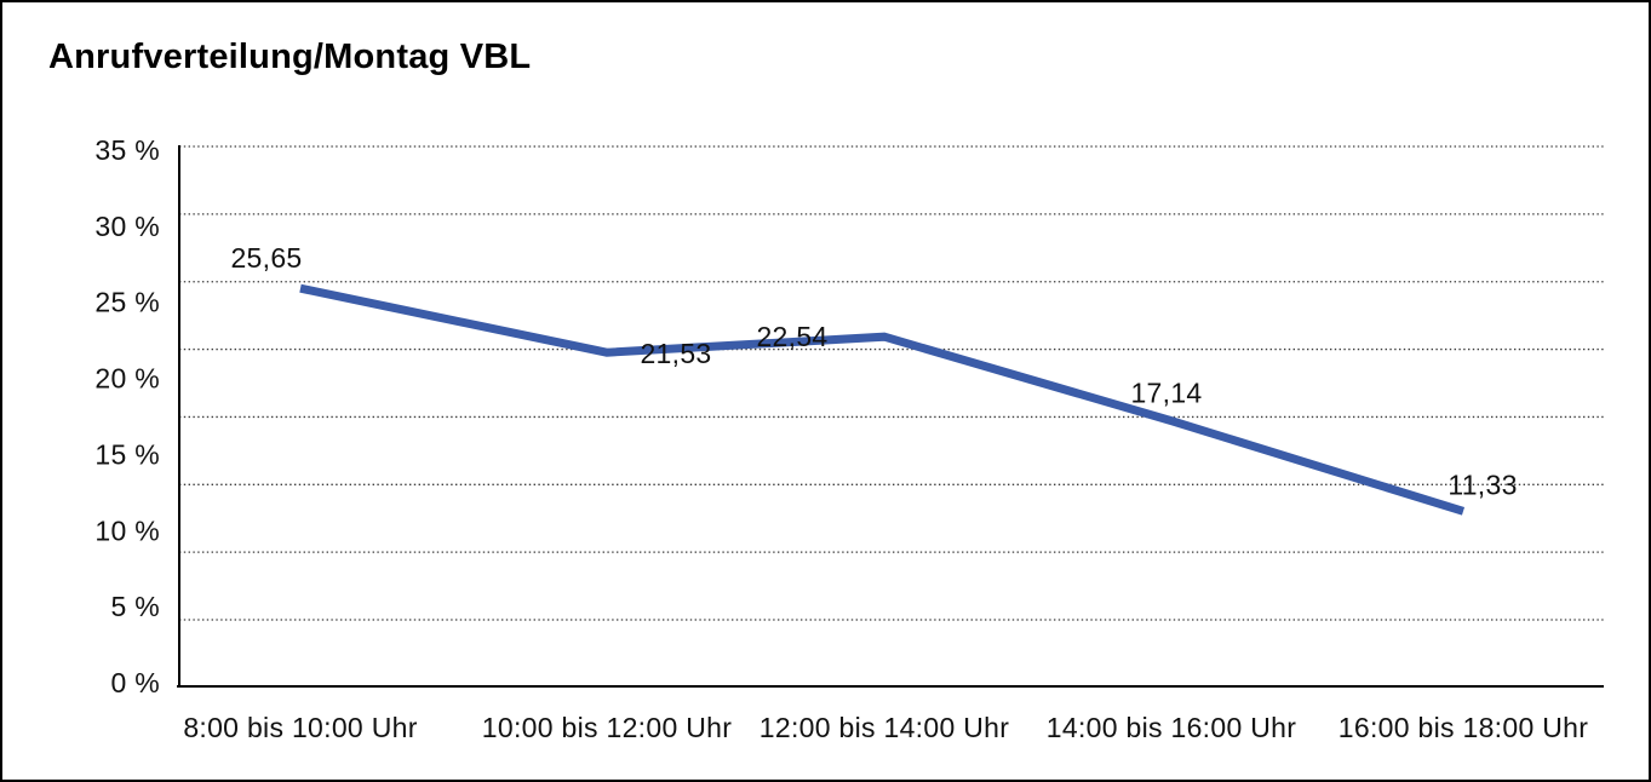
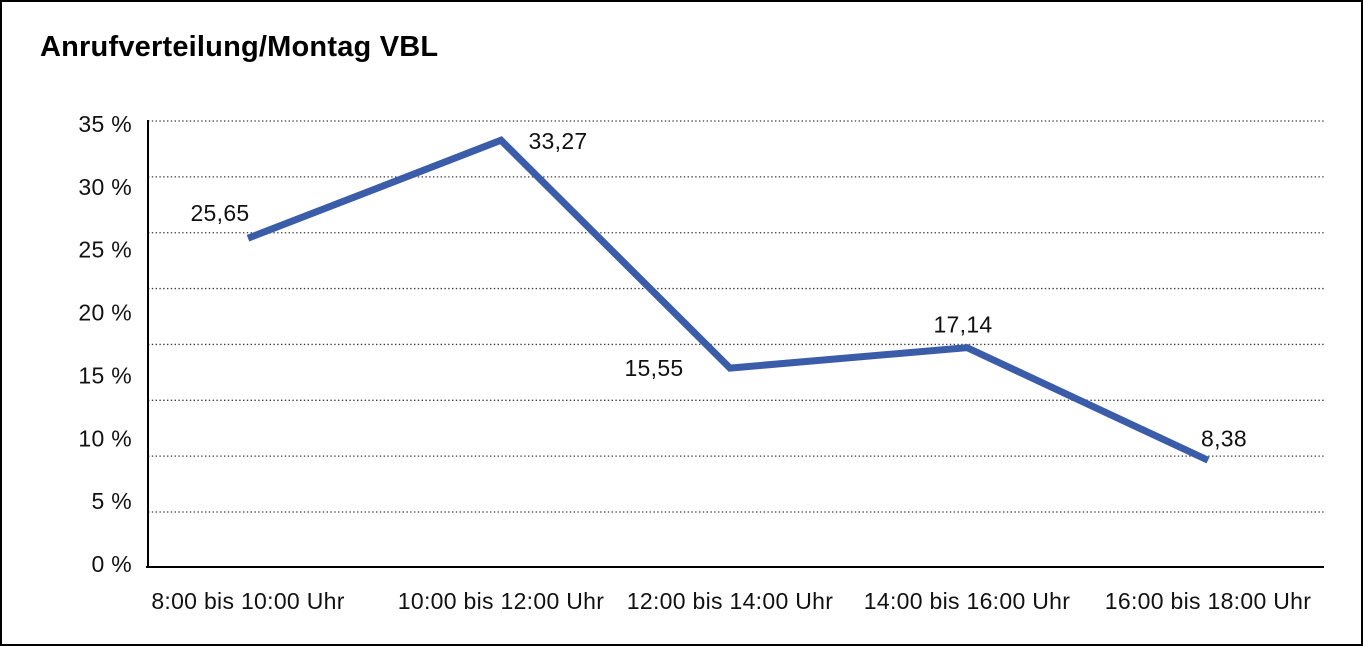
10:00 bis 12:00 Uhr: 21,53 -> 33,27
12:00 bis 14:00 Uhr: 22,54 -> 15,55
16:00 bis 18:00 Uhr: 11,33 -> 8,38
